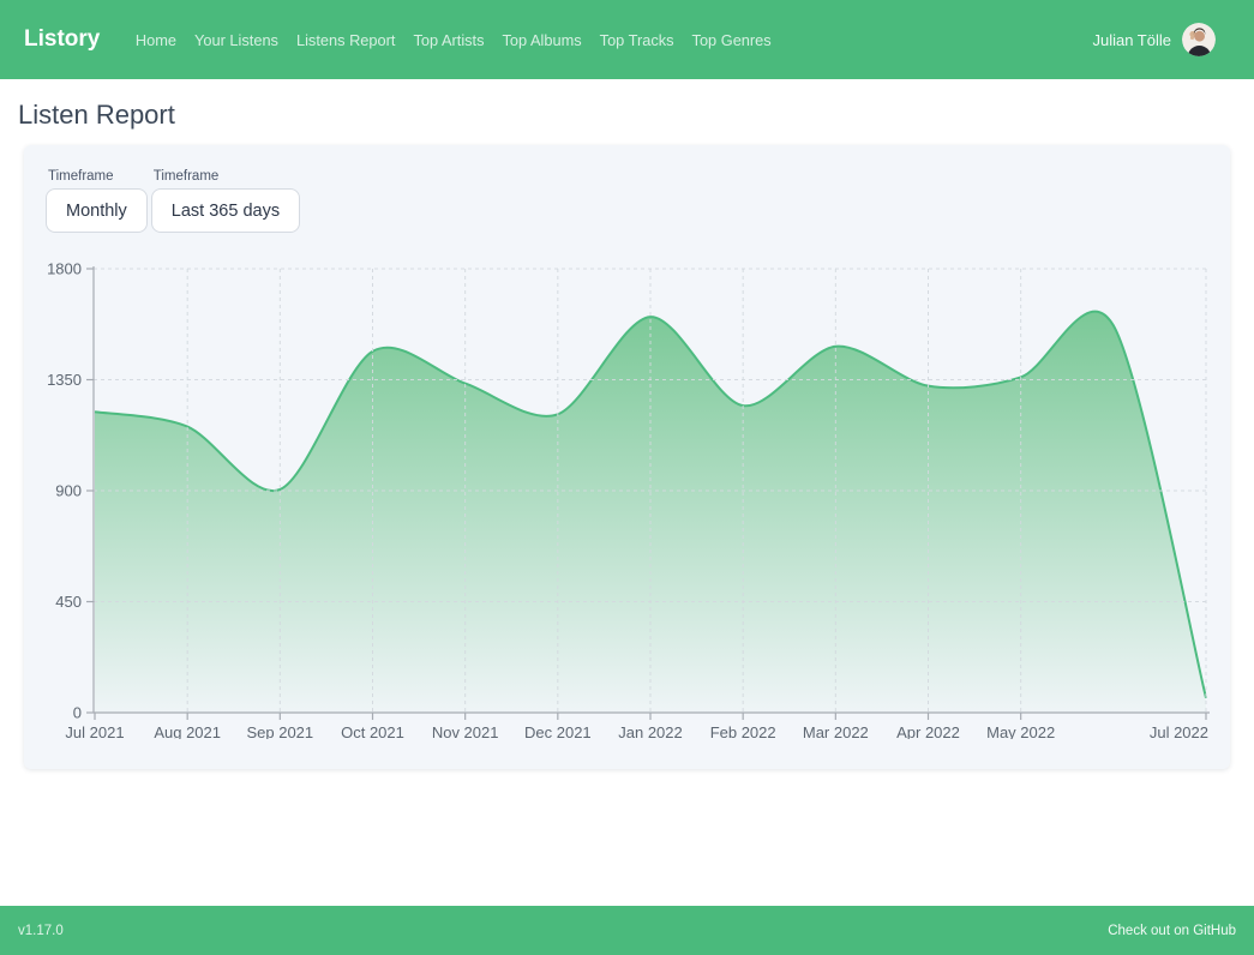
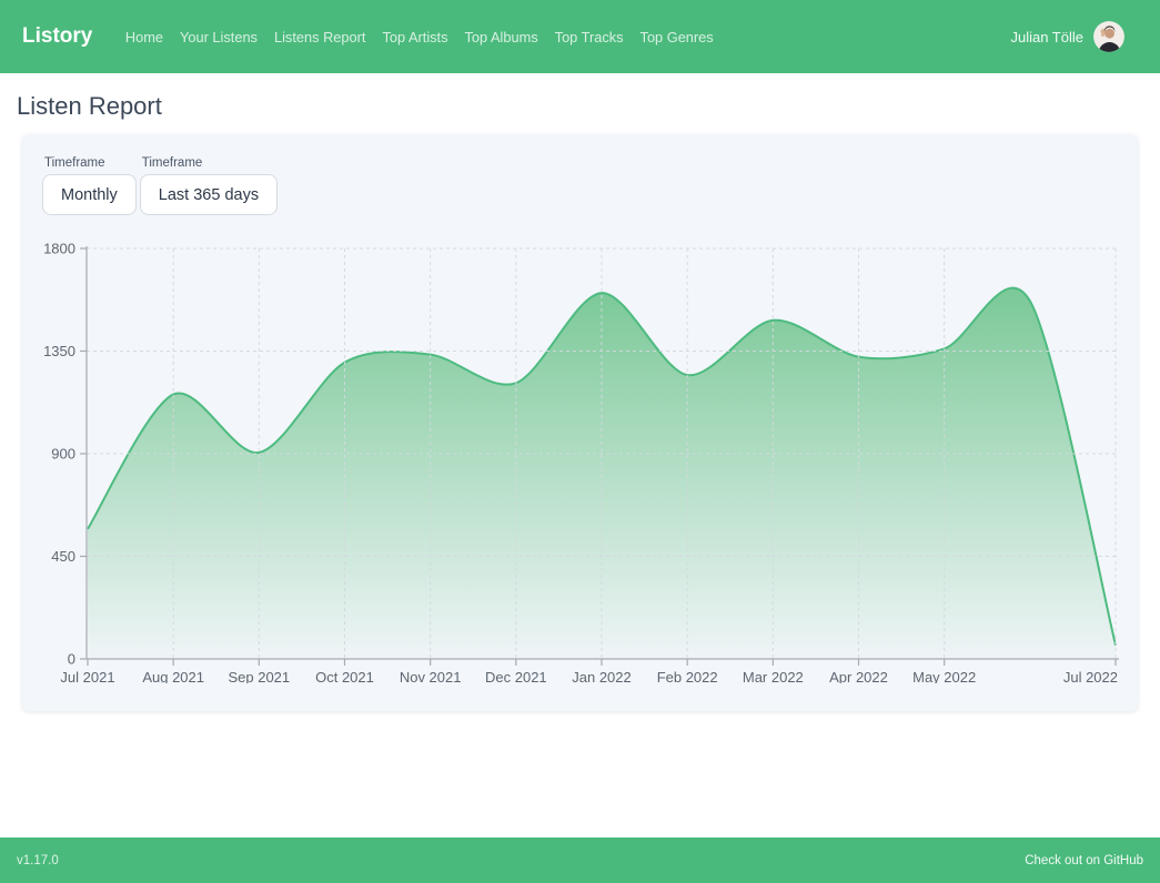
Jul 2021: 1220 -> 570
Oct 2021: 1460 -> 1300
